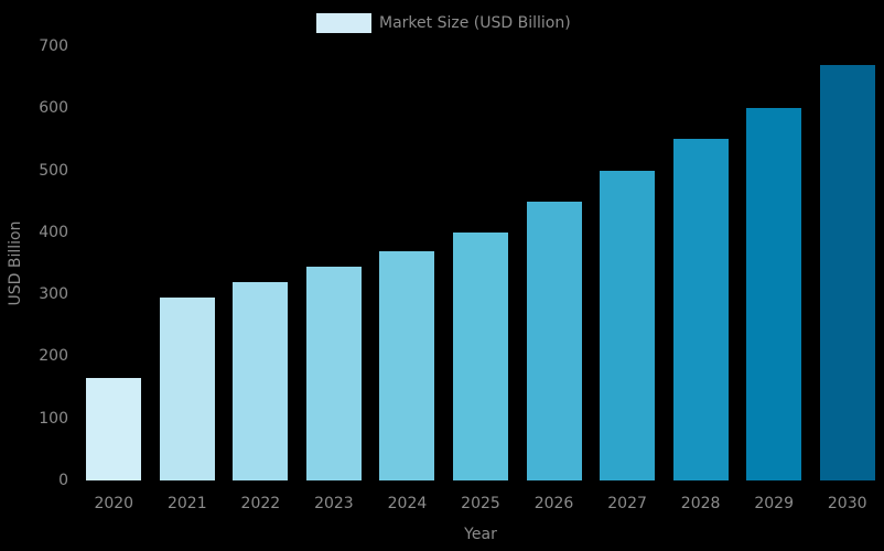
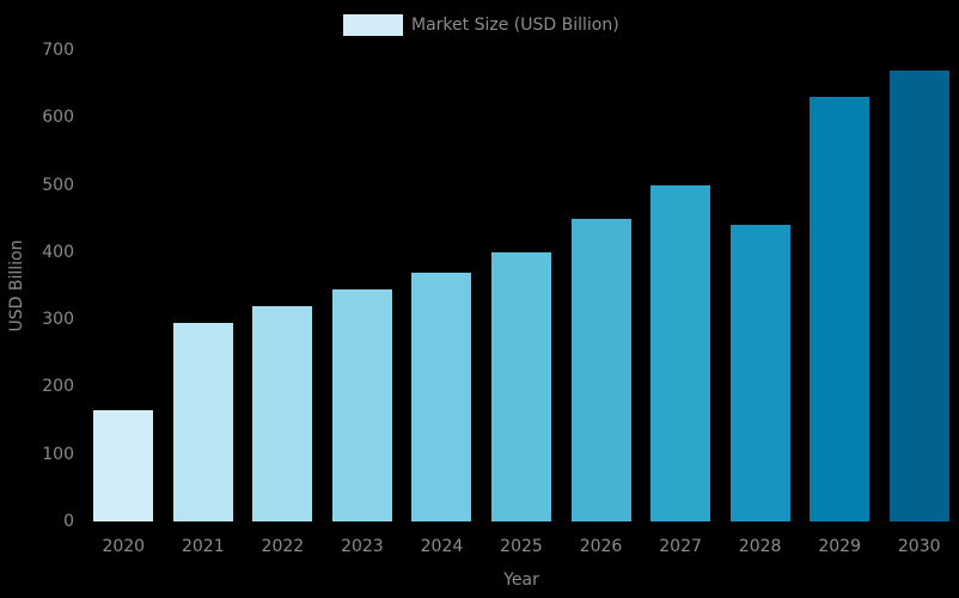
2028: 550 -> 440
2029: 600 -> 630
